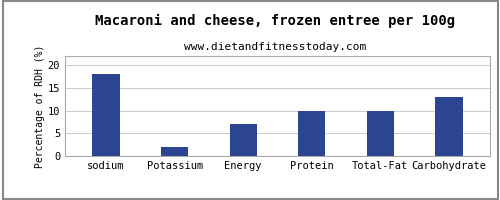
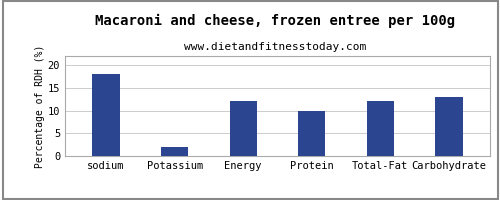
Energy: 7 -> 12
Total-Fat: 10 -> 12
